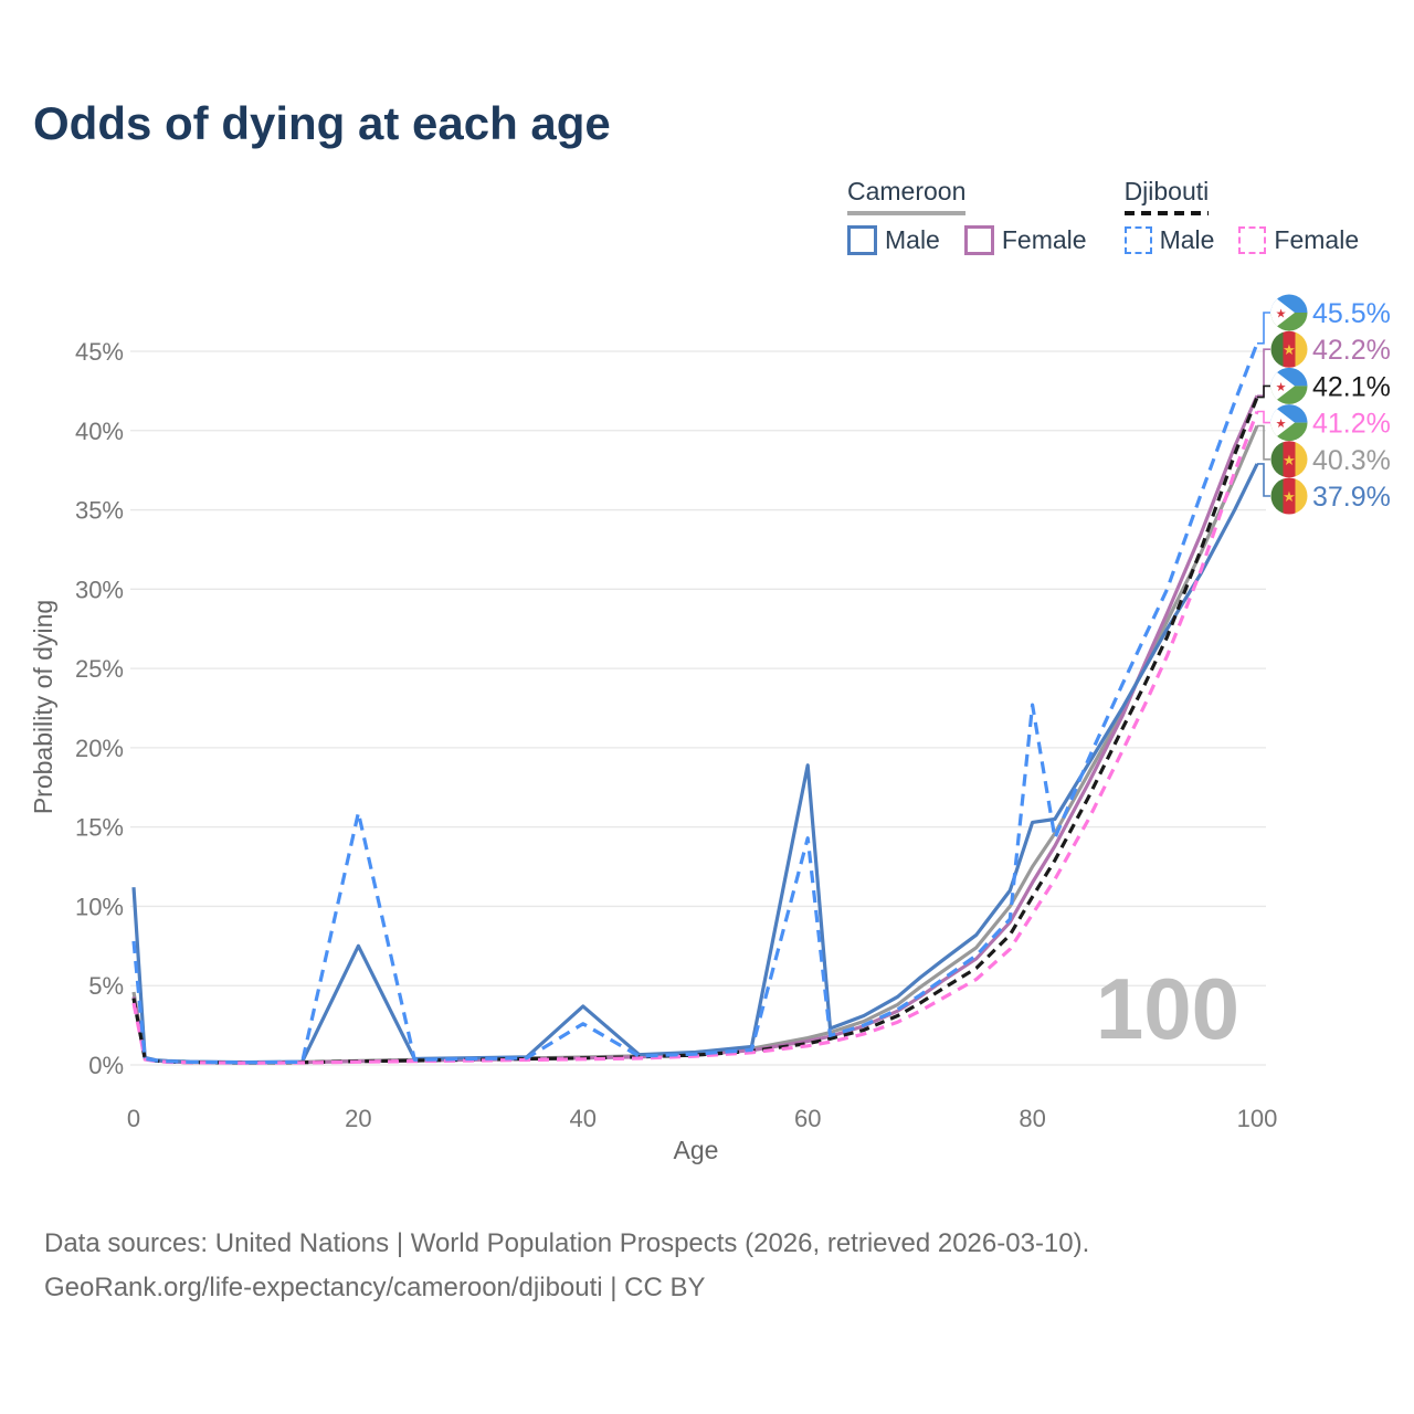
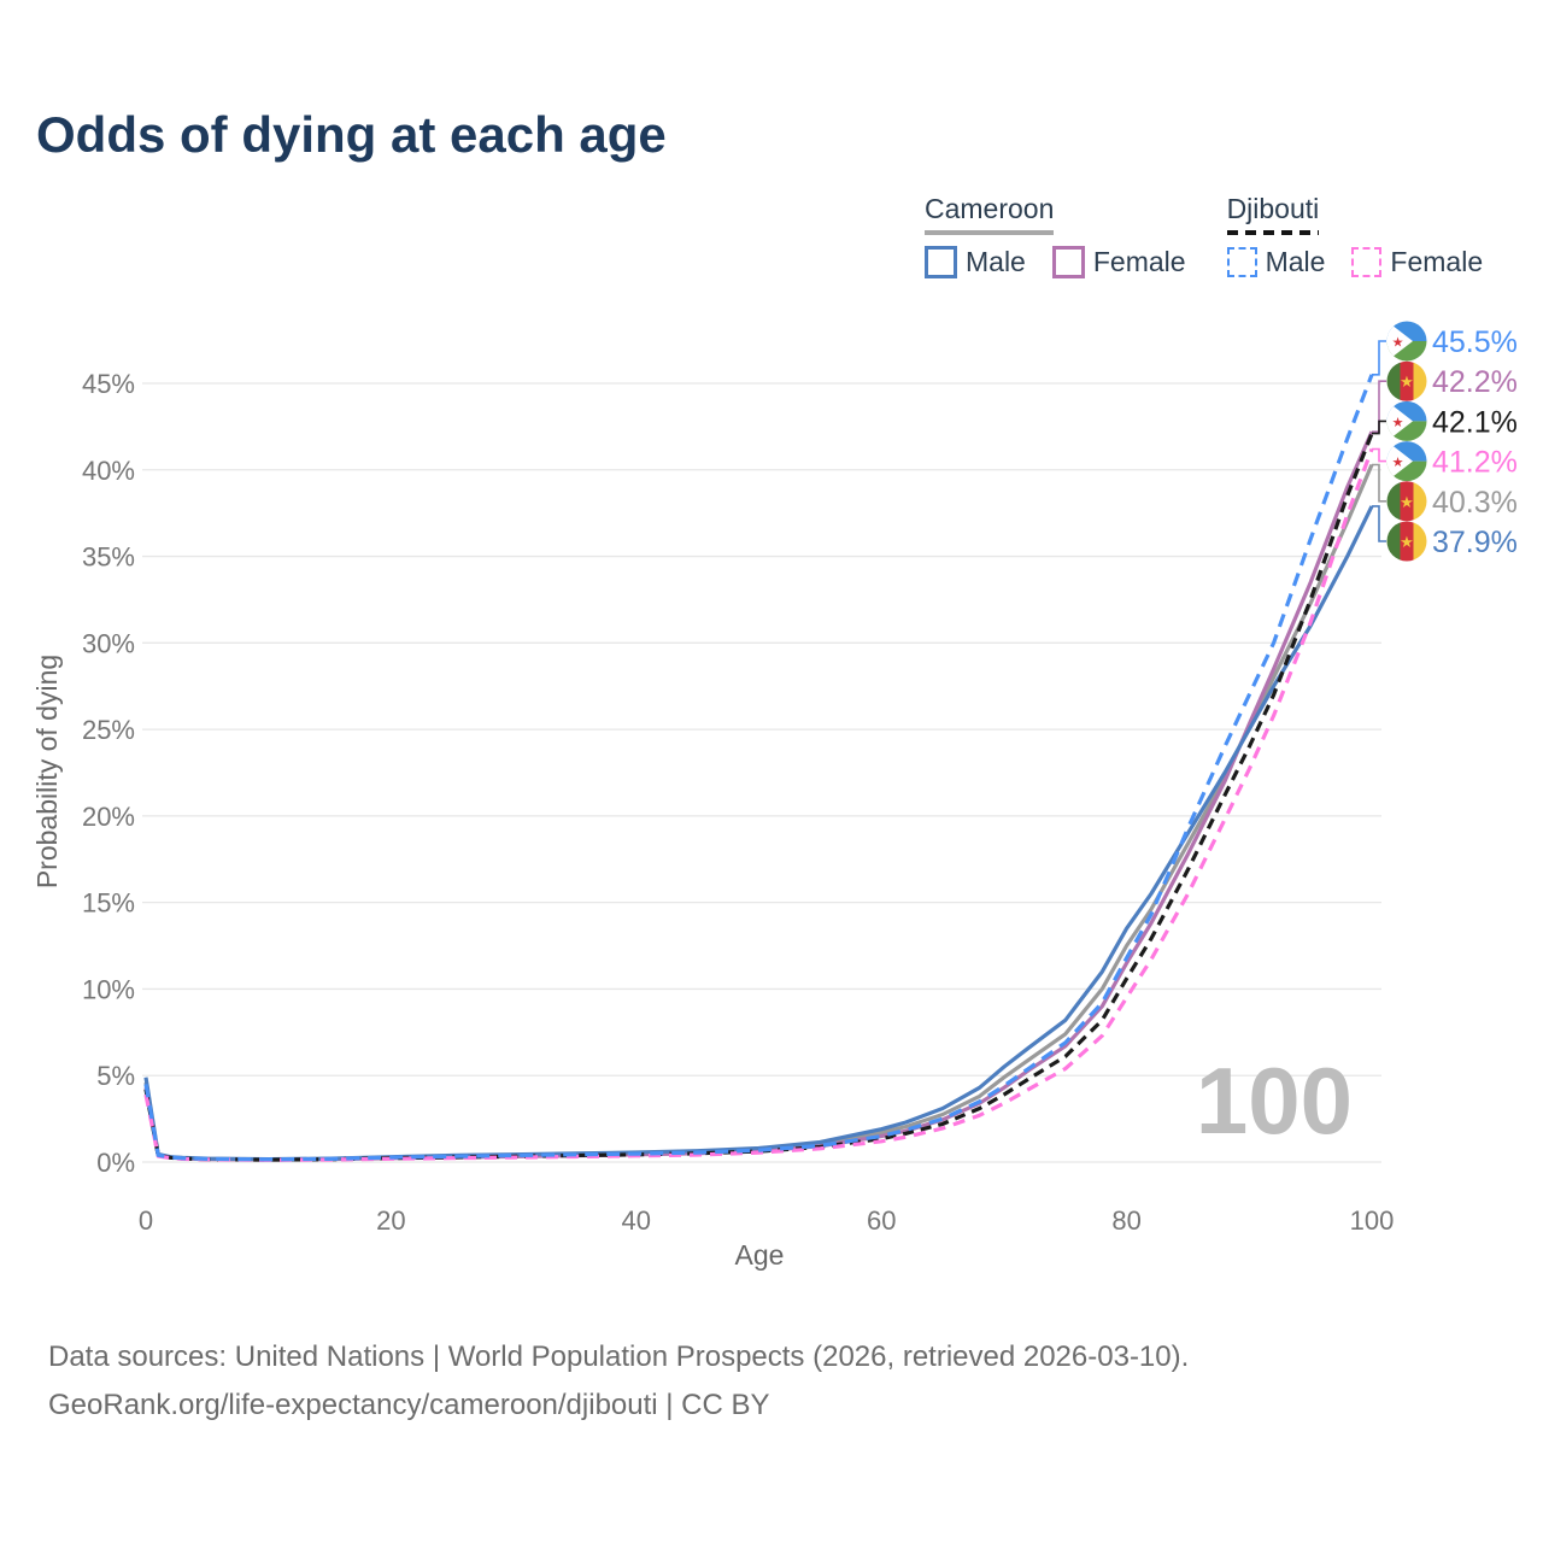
Cameroon Male/0: 11.2% -> 4.9%
Djibouti Male/0: 7.8% -> 4.5%
Cameroon Male/20: 7.5% -> 0.3%
Djibouti Male/20: 15.9% -> 0.3%
Cameroon Male/40: 3.7% -> 0.6%
Djibouti Male/40: 2.6% -> 0.5%
Cameroon Male/60: 18.9% -> 1.9%
Djibouti Male/60: 14.3% -> 1.5%
Cameroon Male/80: 15.3% -> 13.5%
Djibouti Male/80: 22.7% -> 11.8%
